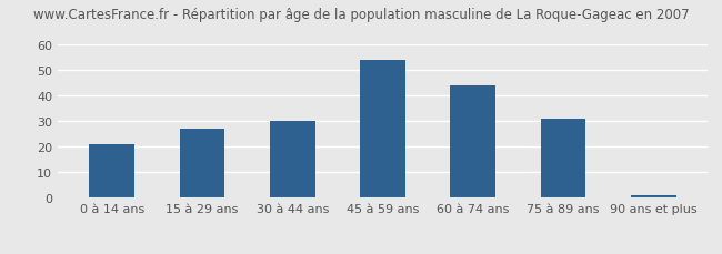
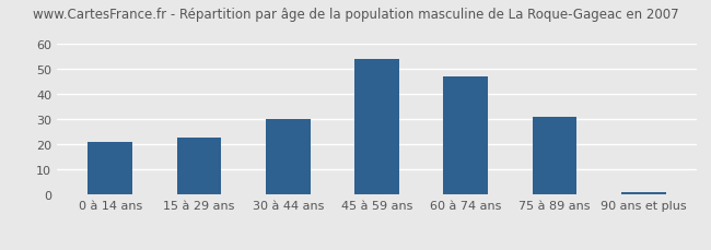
15 à 29 ans: 27 -> 23
60 à 74 ans: 44 -> 47
